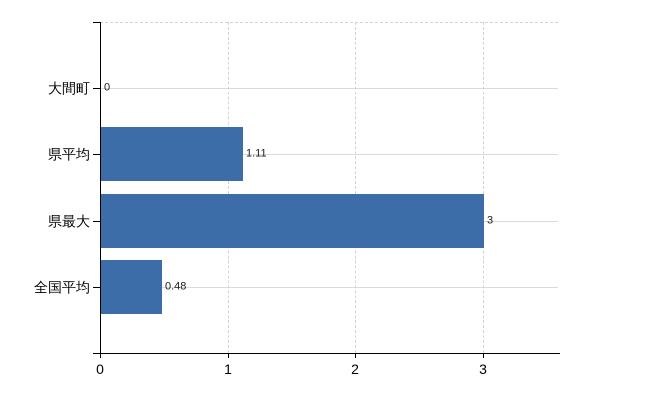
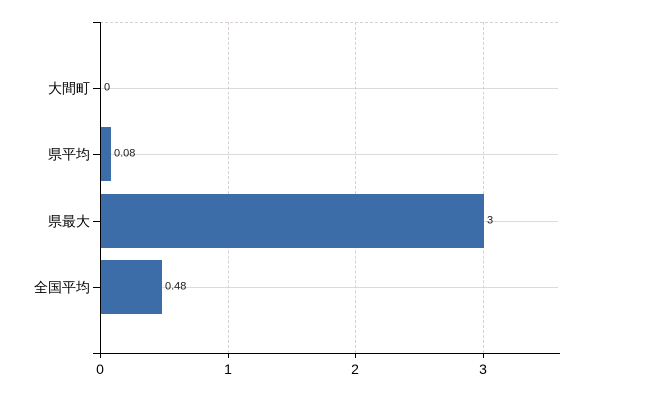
県平均: 1.11 -> 0.08
